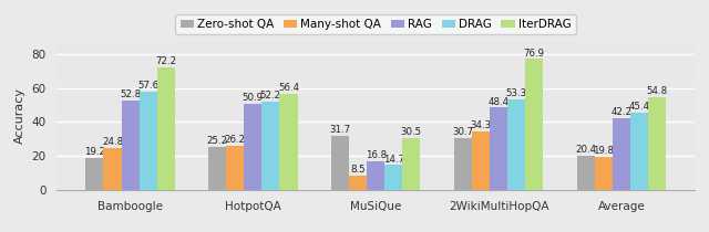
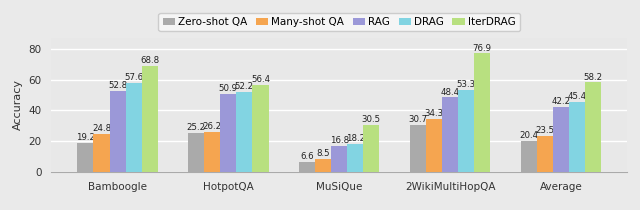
IterDRAG/Bamboogle: 72.2 -> 68.8
Zero-shot QA/MuSiQue: 31.7 -> 6.6
DRAG/MuSiQue: 14.7 -> 18.2
Many-shot QA/Average: 19.8 -> 23.5
IterDRAG/Average: 54.8 -> 58.2
